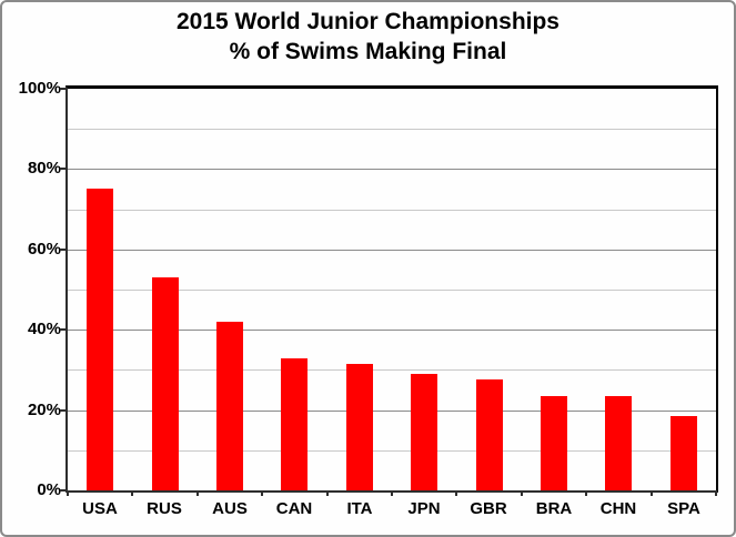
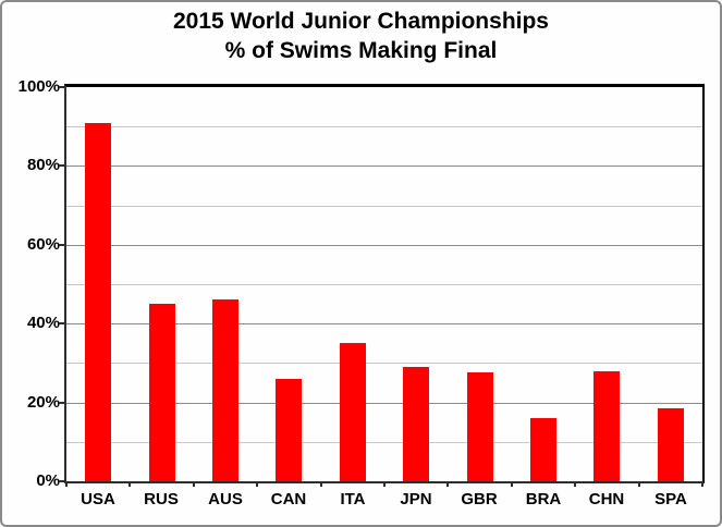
USA: 75% -> 91%
RUS: 53% -> 45%
AUS: 42% -> 46%
CAN: 33% -> 26%
ITA: 32% -> 35%
BRA: 24% -> 16%
CHN: 24% -> 28%
